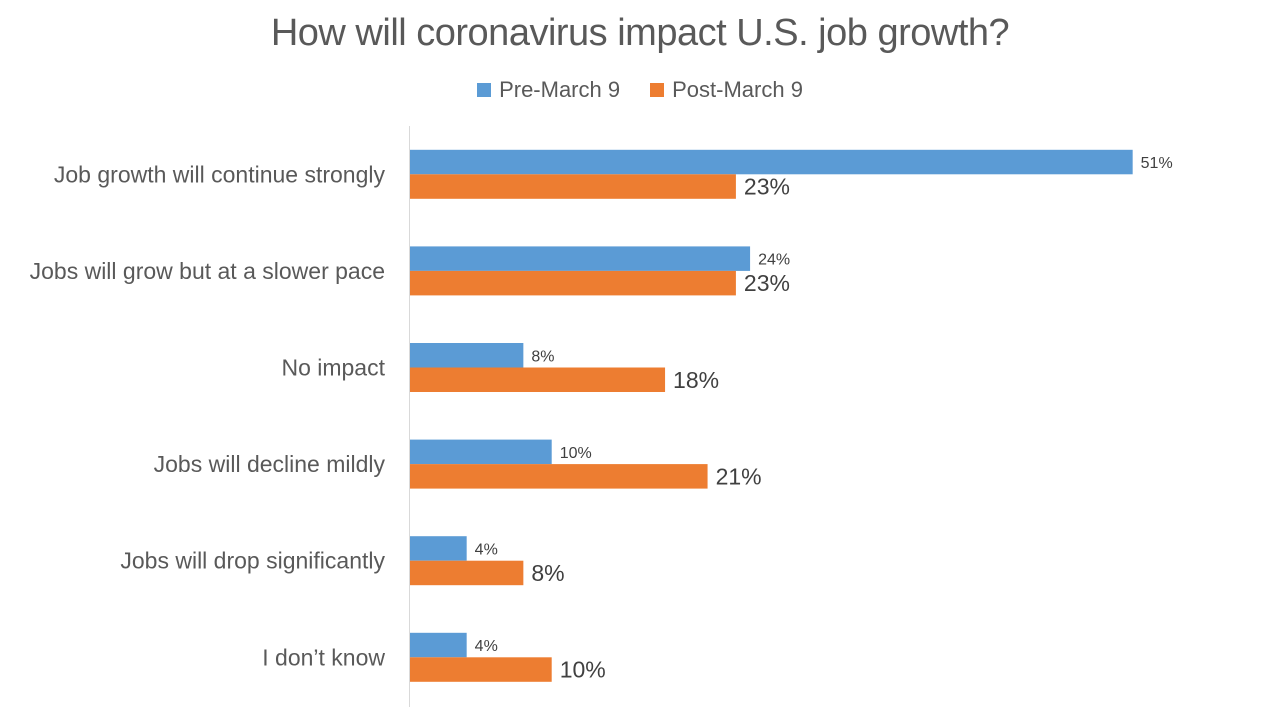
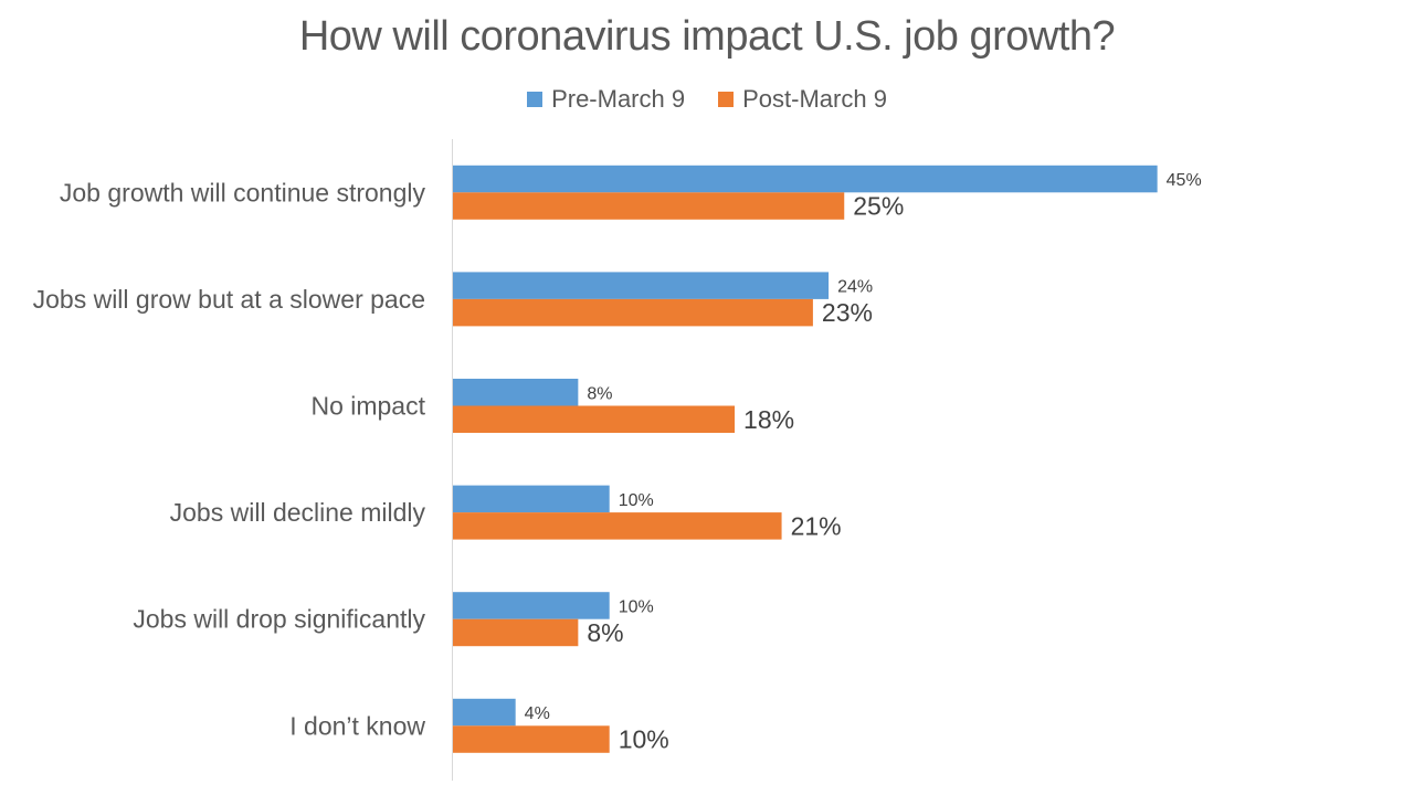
Pre-March 9/Job growth will continue strongly: 51% -> 45%
Post-March 9/Job growth will continue strongly: 23% -> 25%
Pre-March 9/Jobs will drop significantly: 4% -> 10%
